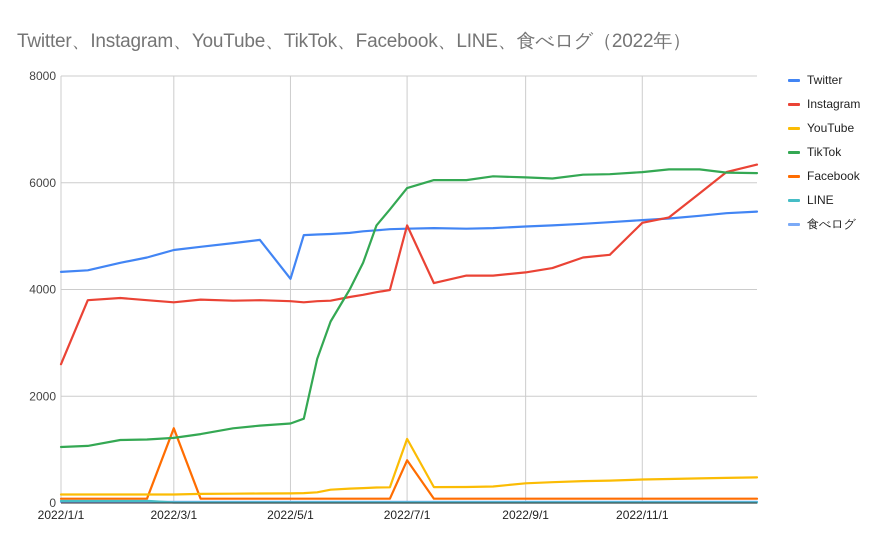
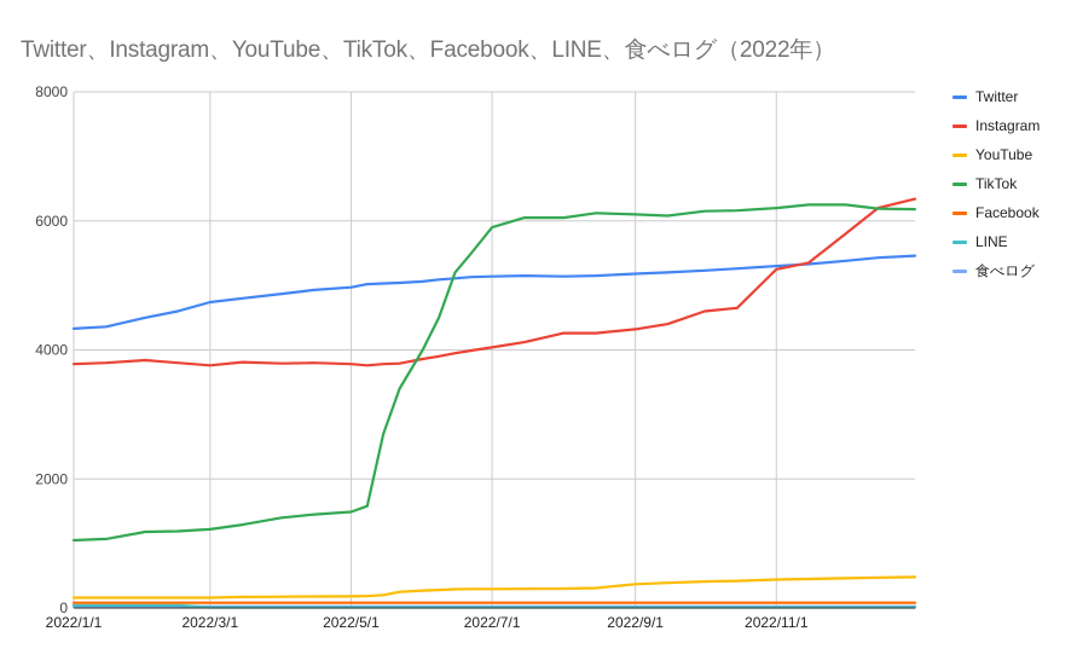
Instagram/2022/1/1: 2600 -> 3800
Facebook/2022/3/1: 1400 -> 100
Twitter/2022/5/1: 4200 -> 5000
Instagram/2022/7/1: 5200 -> 4000
YouTube/2022/7/1: 1200 -> 300
Facebook/2022/7/1: 800 -> 100
